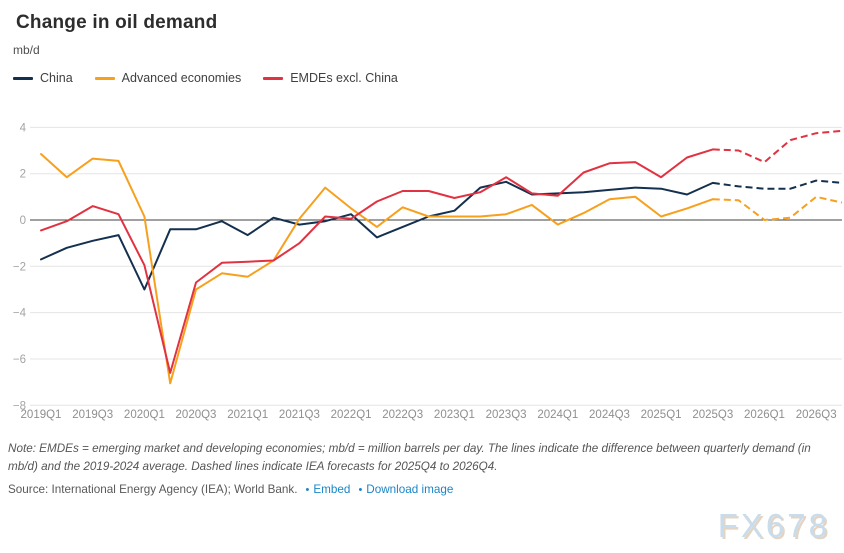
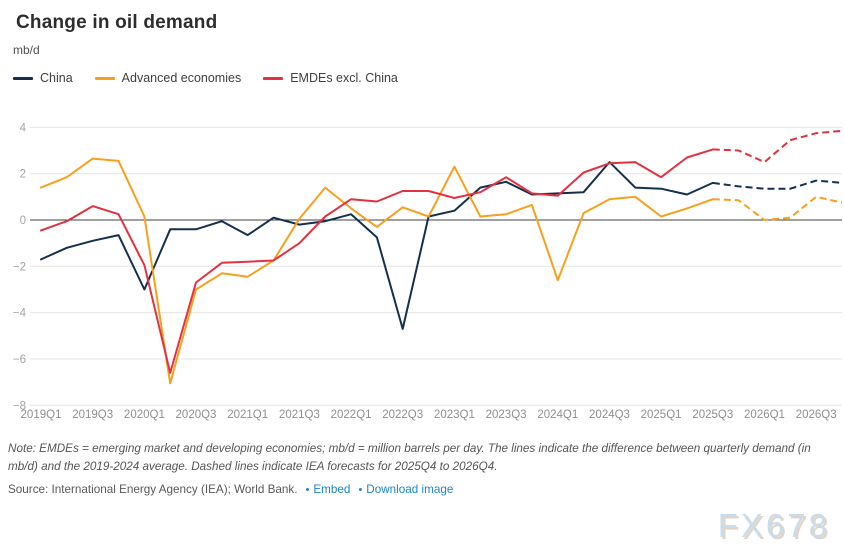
Advanced economies/2019Q1: 2.9 -> 1.4
EMDEs excl. China/2022Q1: 0.1 -> 0.9
China/2022Q3: -0.3 -> -4.7
Advanced economies/2023Q1: 0.1 -> 2.3
Advanced economies/2024Q1: -0.2 -> -2.6
China/2024Q3: 1.3 -> 2.5
